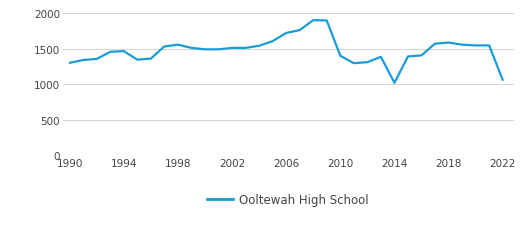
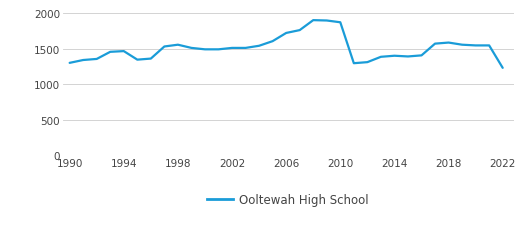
2010: 1400 -> 1870
2014: 1020 -> 1400
2022: 1060 -> 1230
